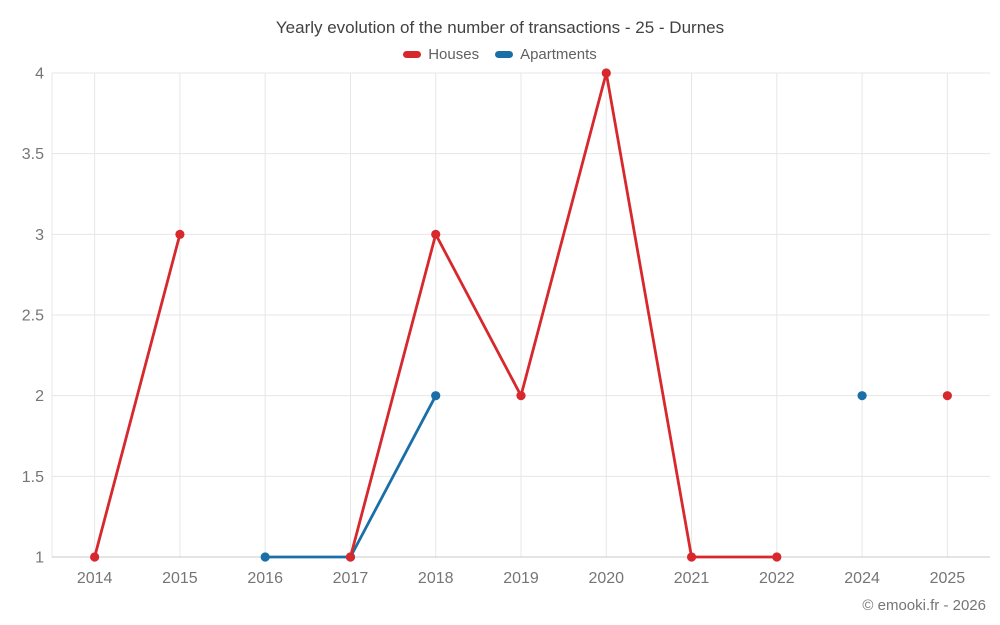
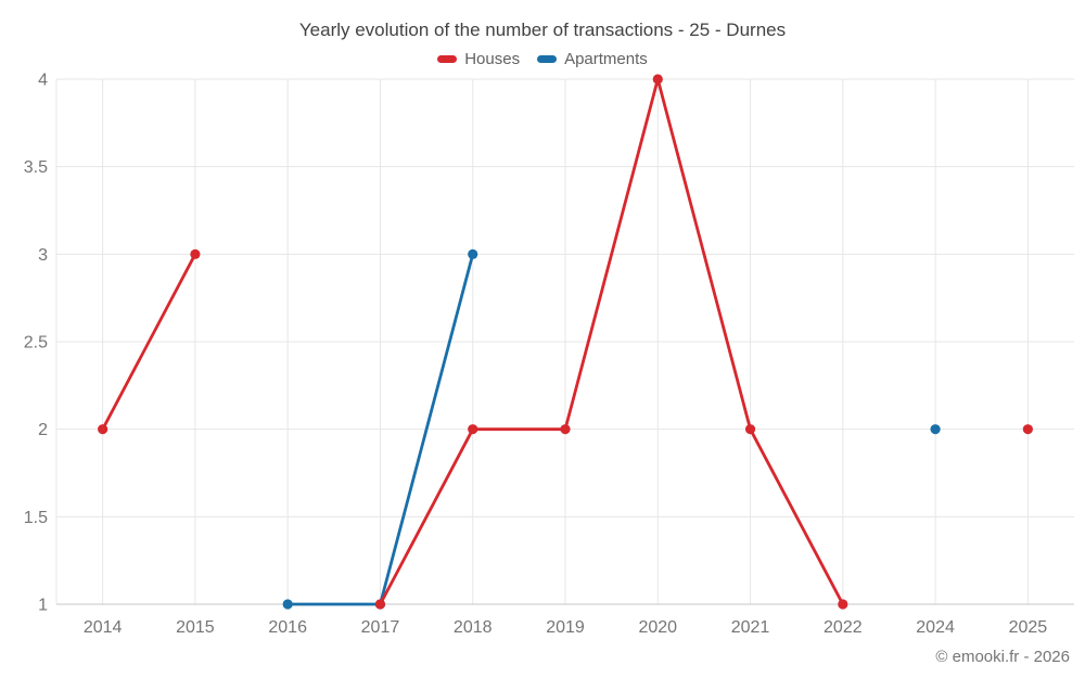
Houses/2014: 1 -> 2
Houses/2018: 3 -> 2
Apartments/2018: 2 -> 3
Houses/2021: 1 -> 2
